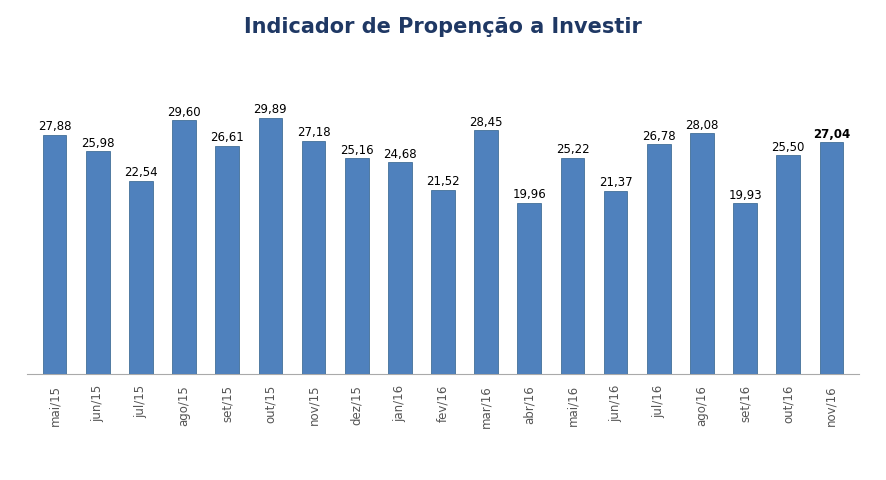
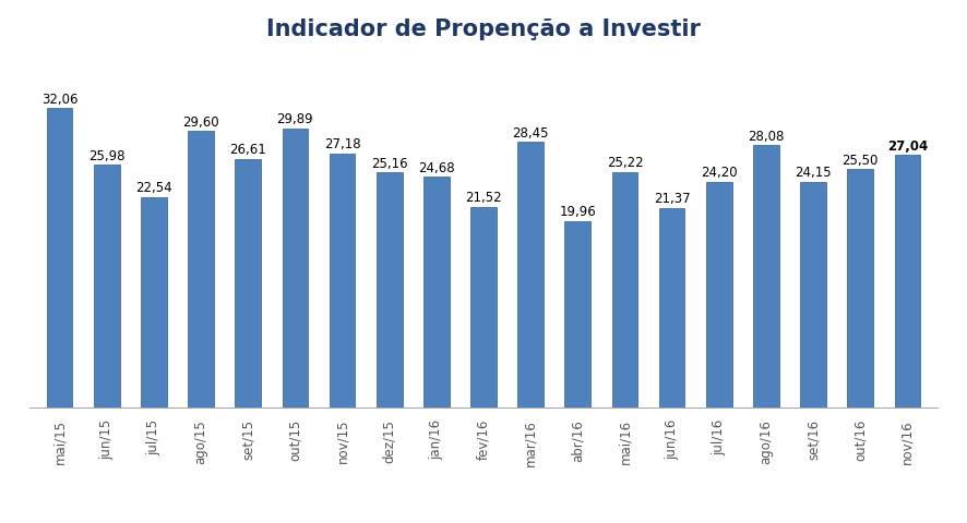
mai/15: 27,88 -> 32,06
jul/16: 26,78 -> 24,20
set/16: 19,93 -> 24,15
